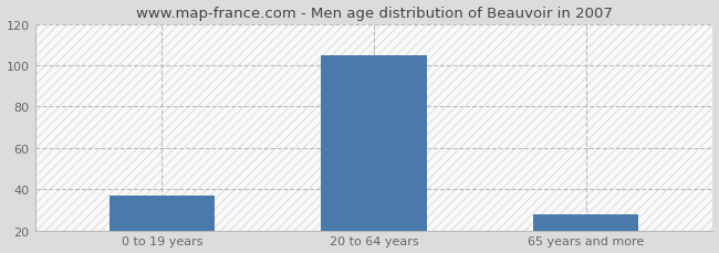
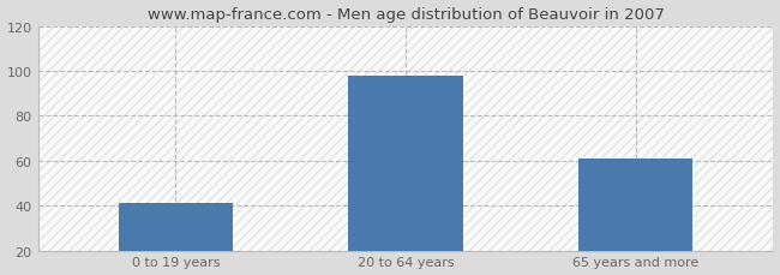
0 to 19 years: 37 -> 41
20 to 64 years: 105 -> 98
65 years and more: 28 -> 61
